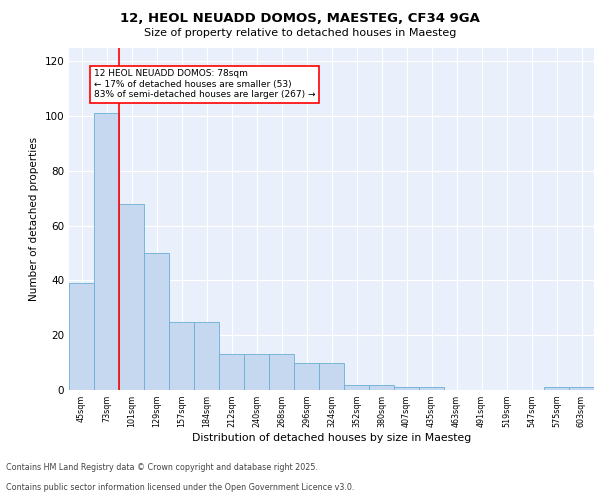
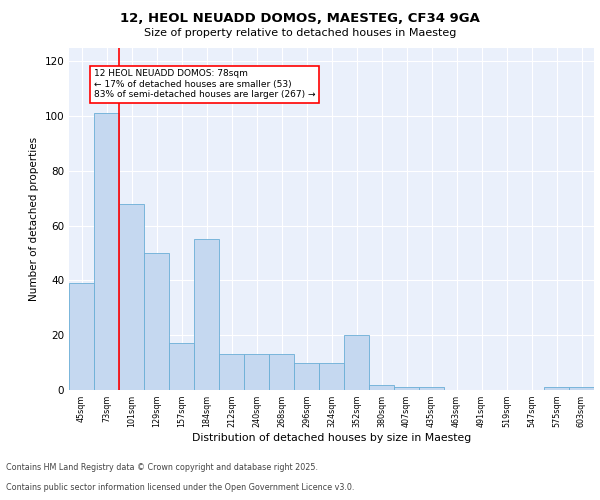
157sqm: 25 -> 17
184sqm: 25 -> 55
352sqm: 2 -> 20
